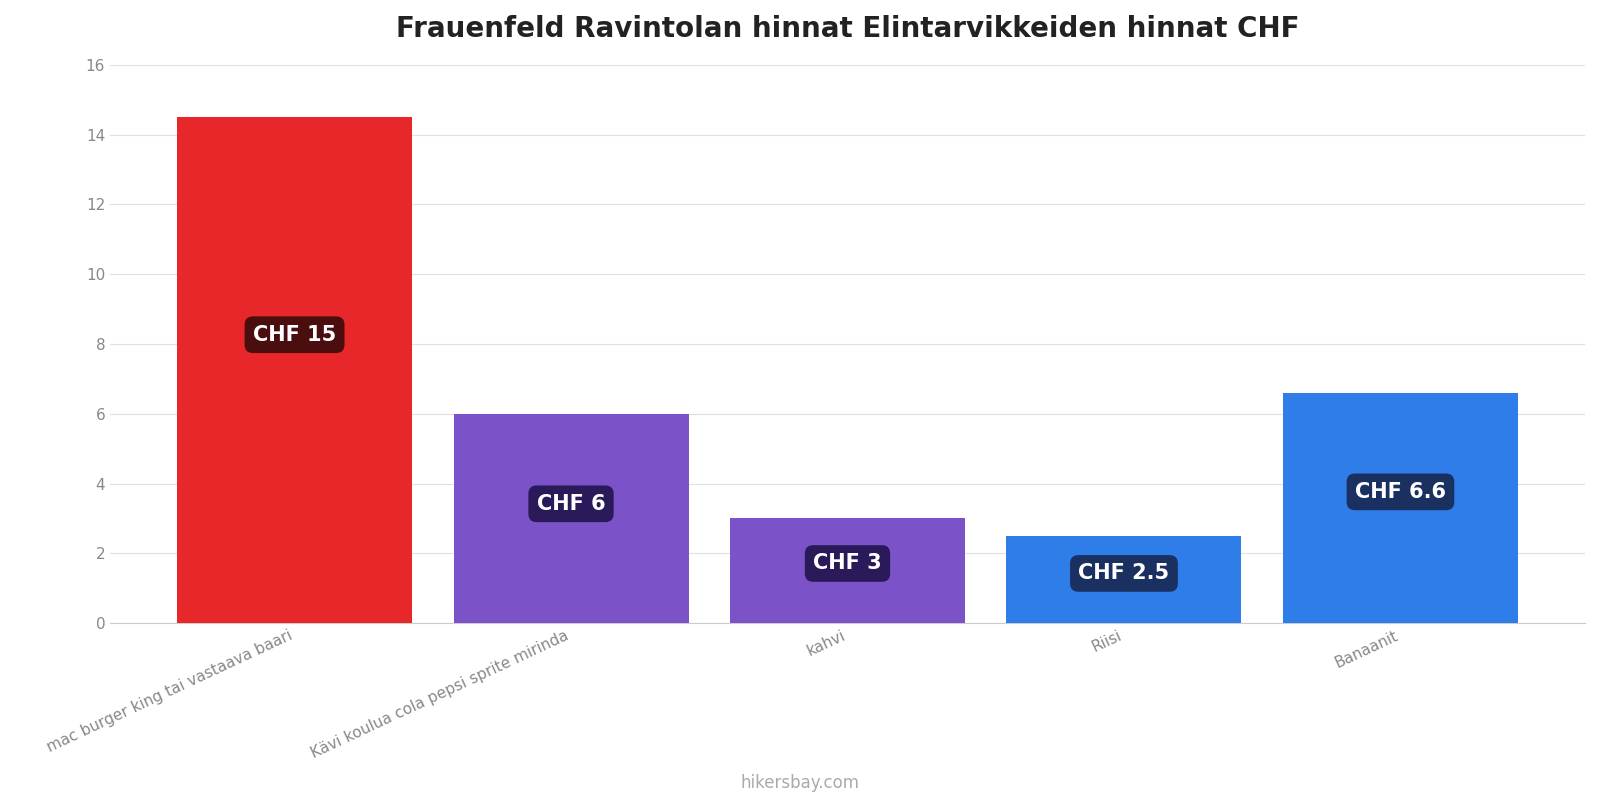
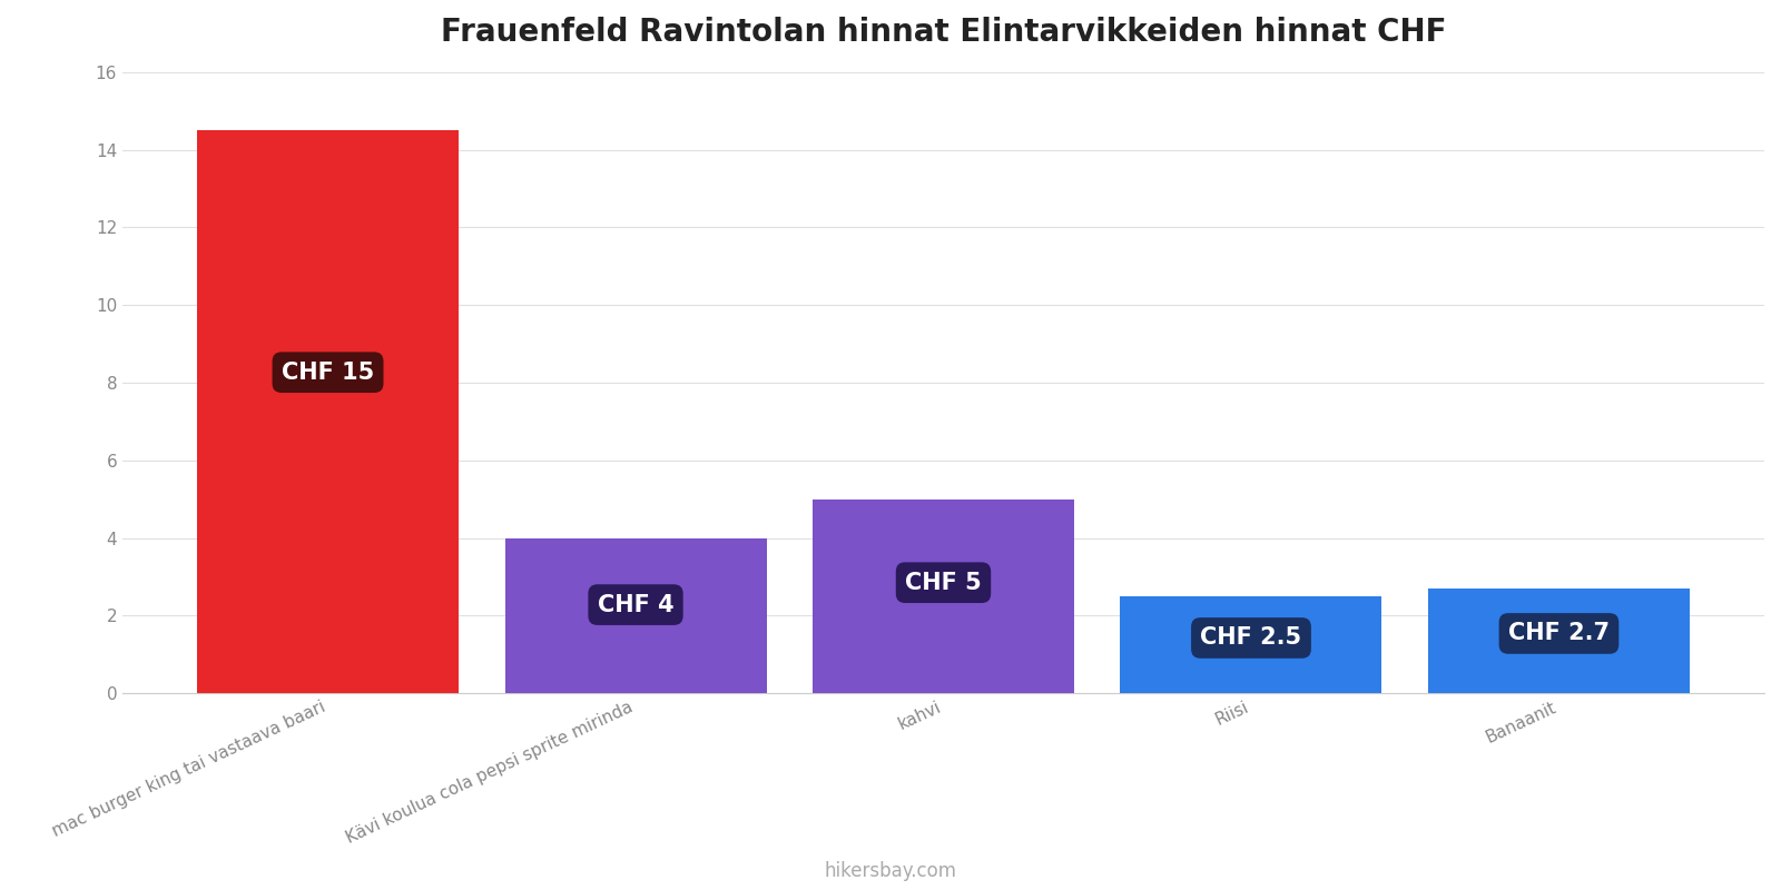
Kävi koulua cola pepsi sprite mirinda: 6 -> 4
kahvi: 3 -> 5
Banaanit: 6.6 -> 2.7
